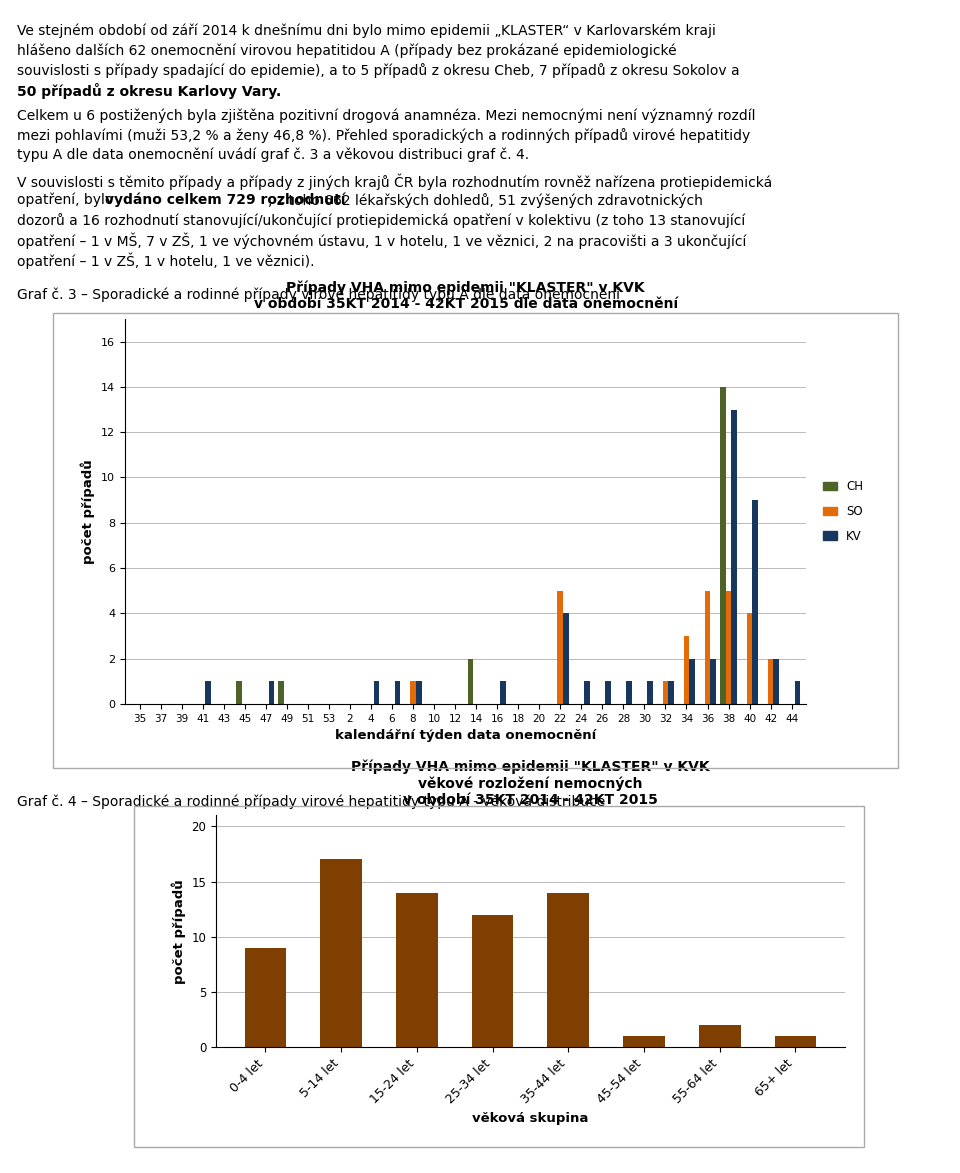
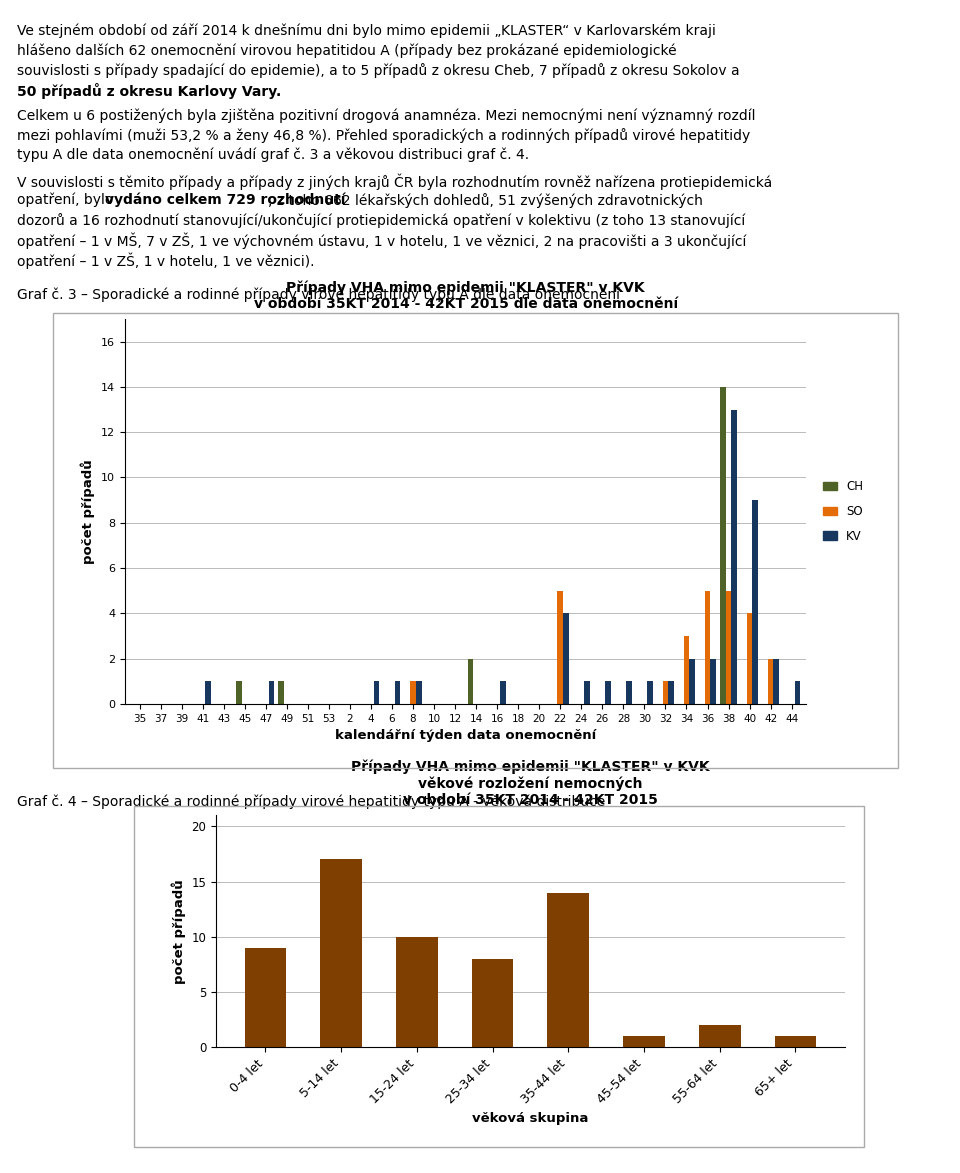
15-24 let: 14 -> 10
25-34 let: 12 -> 8
